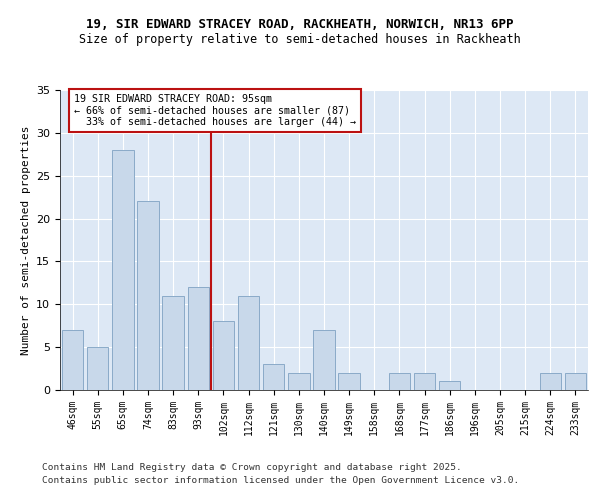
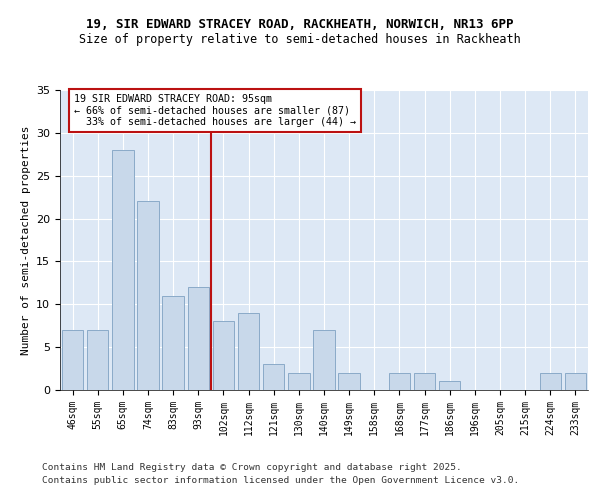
55sqm: 5 -> 7
112sqm: 11 -> 9
